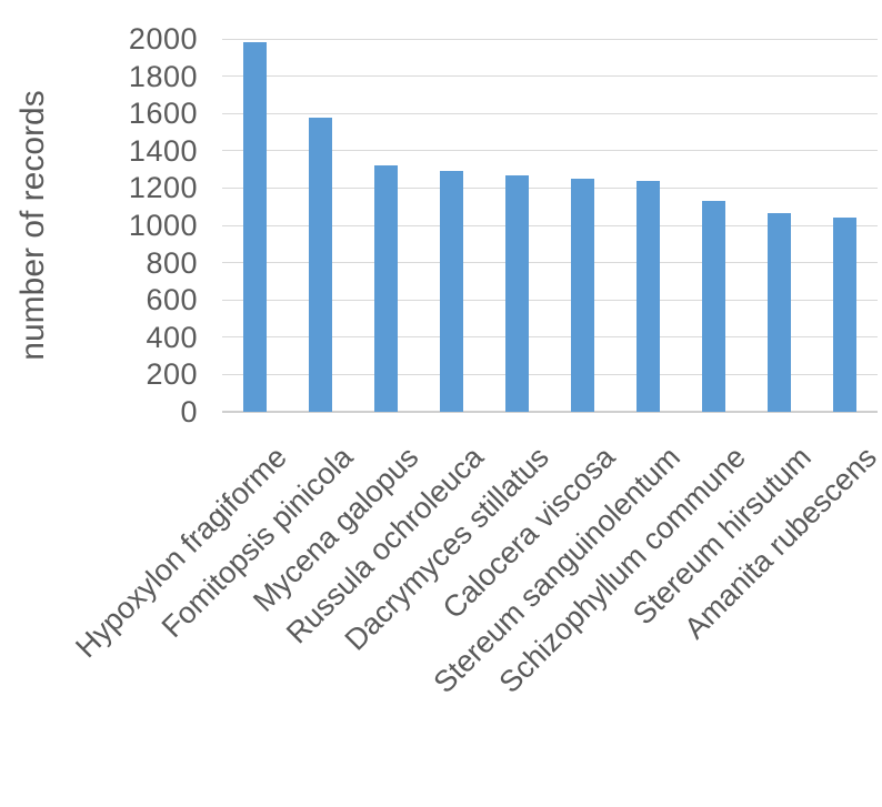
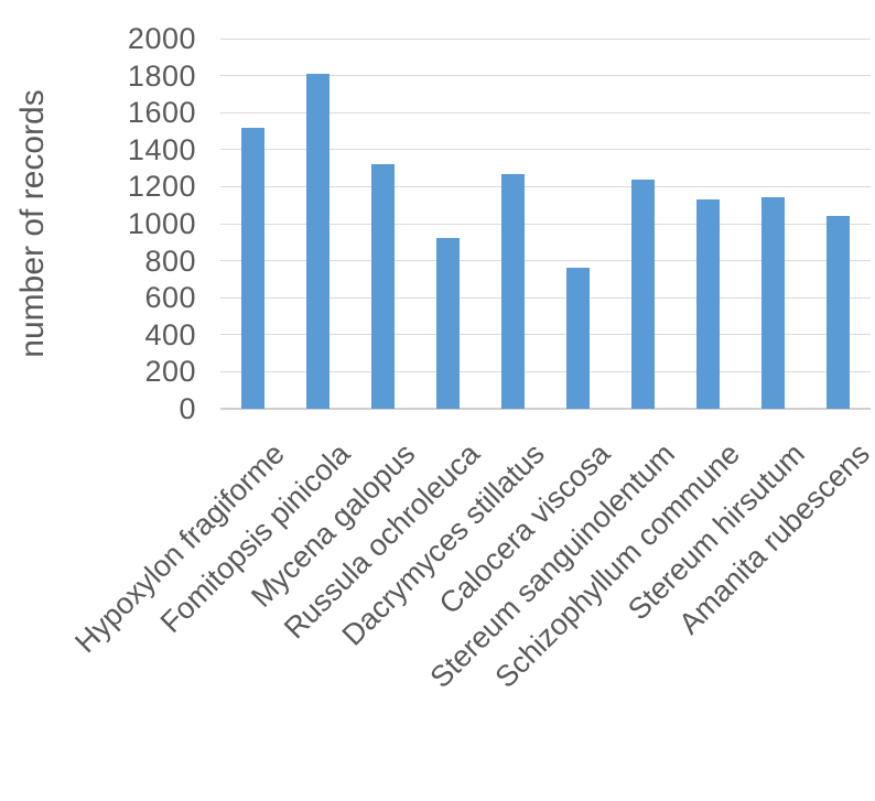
Hypoxylon fragiforme: 1980 -> 1520
Fomitopsis pinicola: 1580 -> 1810
Russula ochroleuca: 1290 -> 920
Calocera viscosa: 1250 -> 760
Stereum hirsutum: 1060 -> 1140
